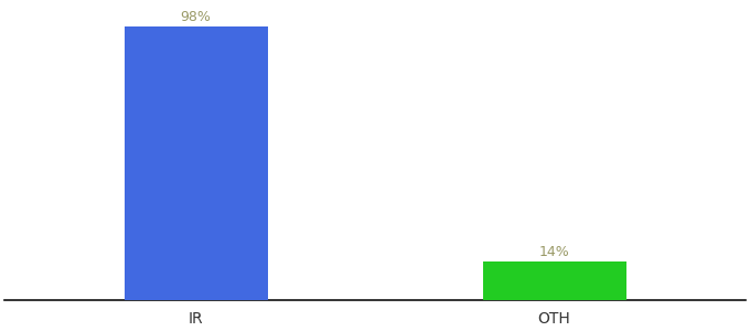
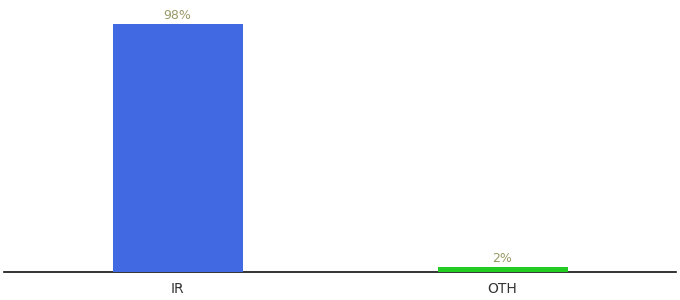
OTH: 14% -> 2%
